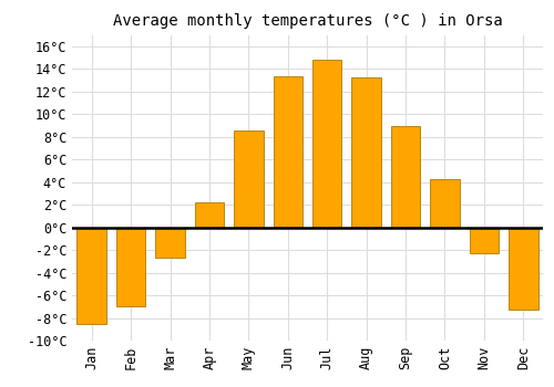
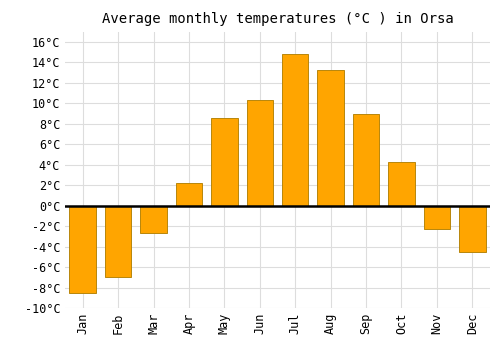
Jun: 13.3°C -> 10.3°C
Dec: -7.3°C -> -4.5°C
